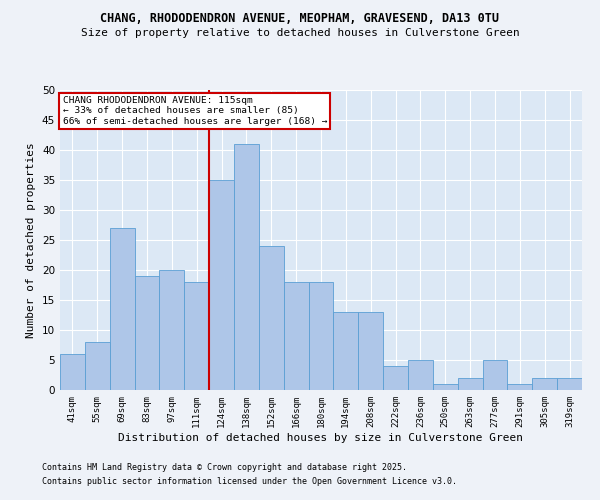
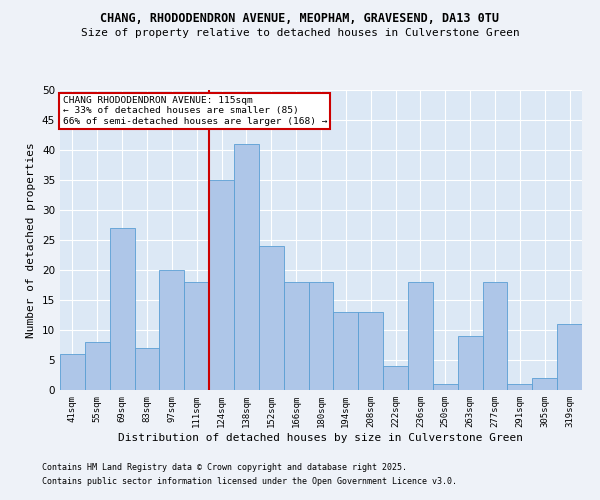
83sqm: 19 -> 7
236sqm: 5 -> 18
263sqm: 2 -> 9
277sqm: 5 -> 18
319sqm: 2 -> 11
